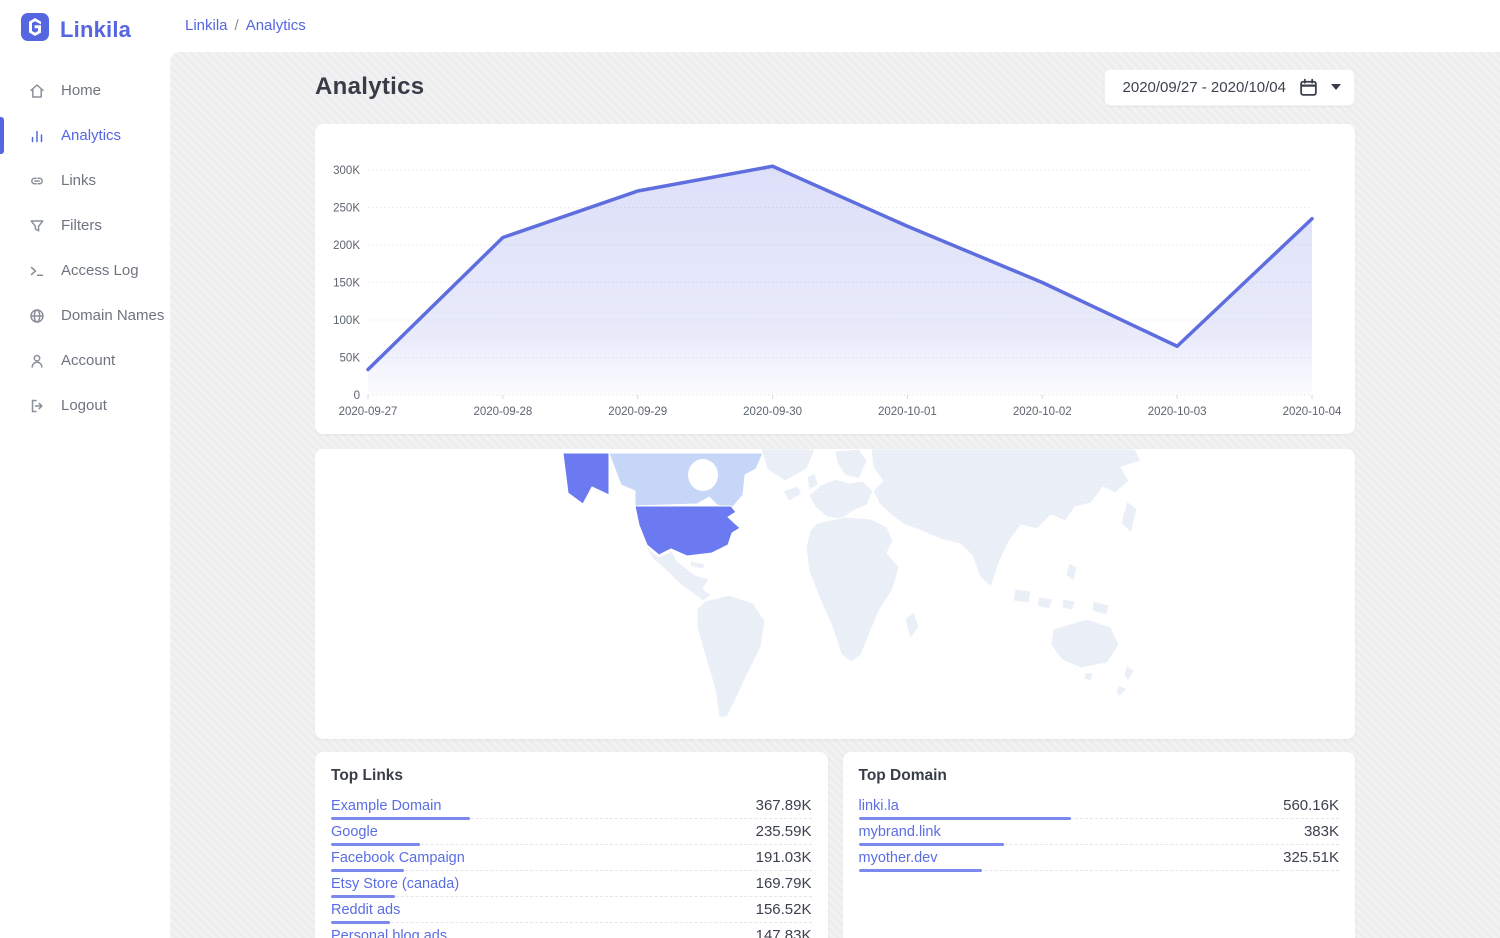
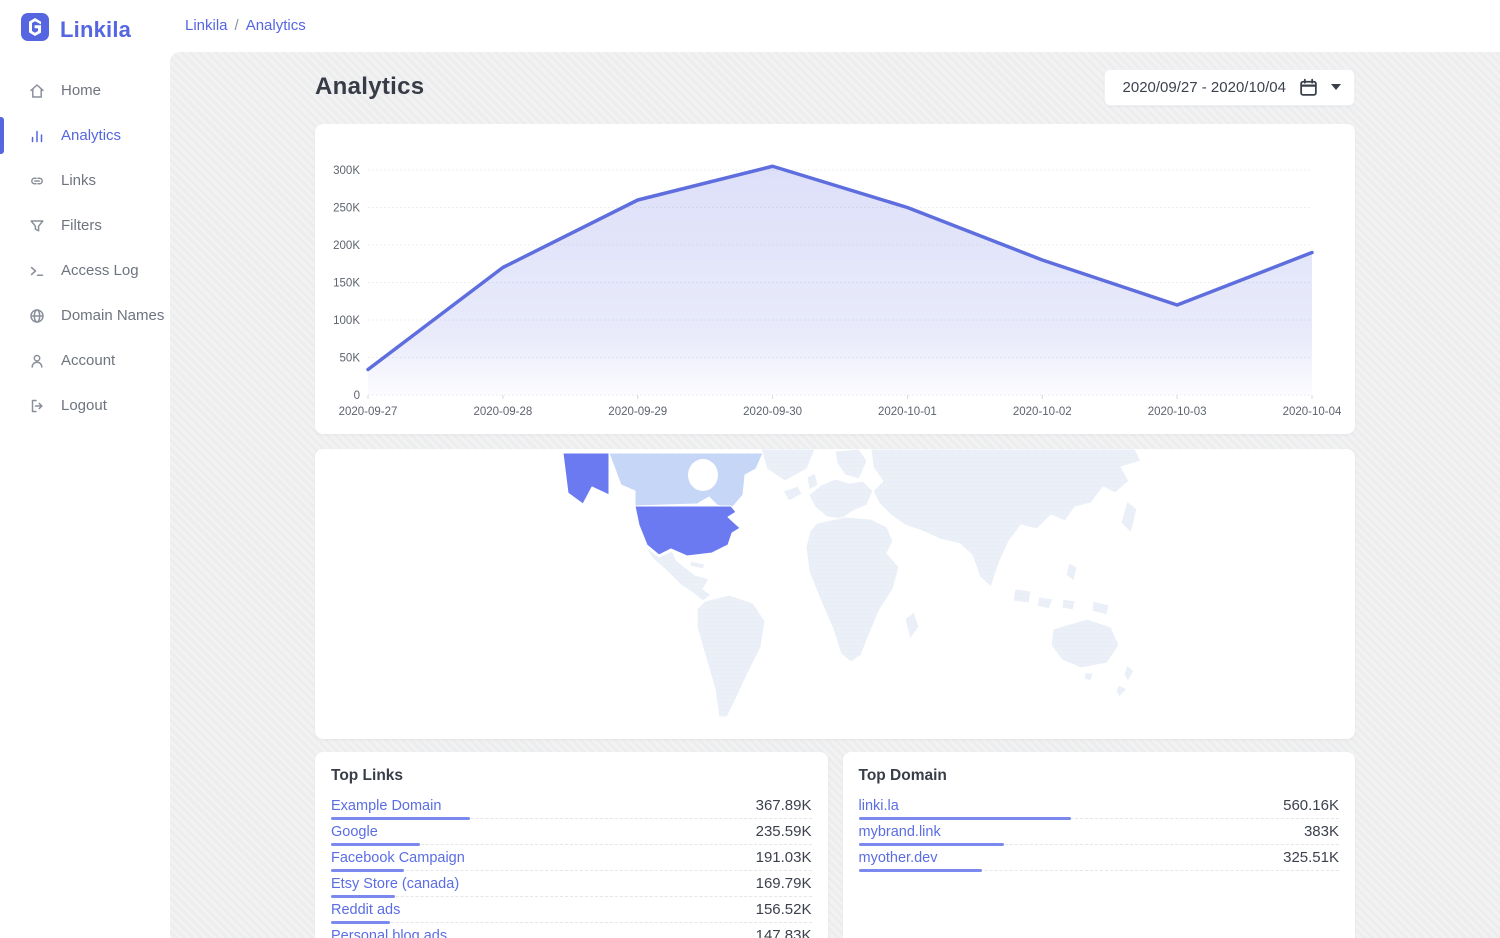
2020-09-28: 210K -> 170K
2020-09-29: 270K -> 260K
2020-10-01: 220K -> 250K
2020-10-02: 150K -> 180K
2020-10-03: 60K -> 120K
2020-10-04: 240K -> 190K
